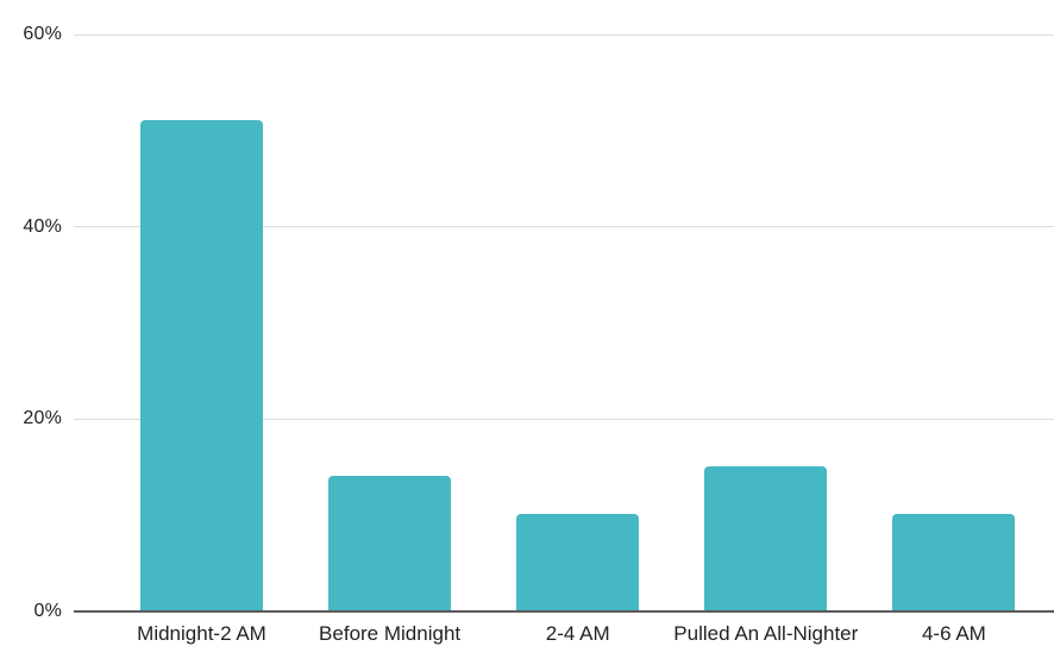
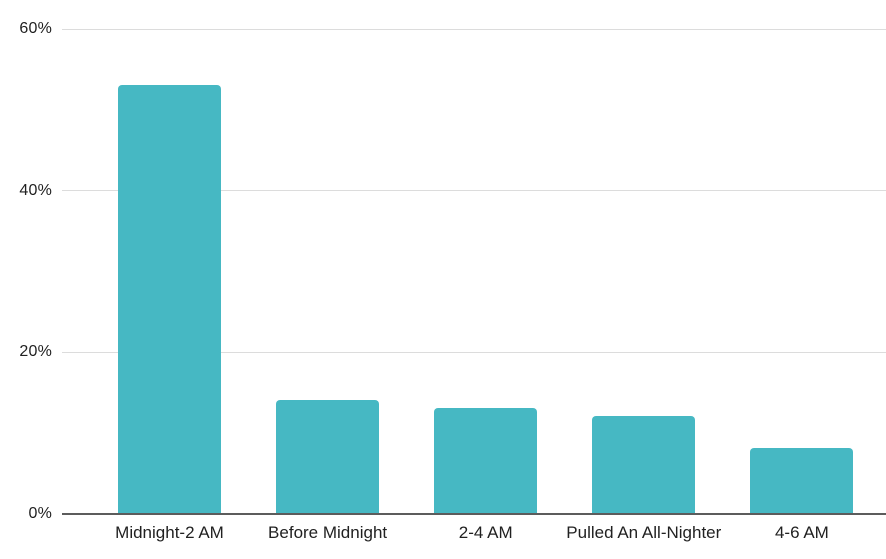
Midnight-2 AM: 51% -> 53%
2-4 AM: 10% -> 13%
Pulled An All-Nighter: 15% -> 12%
4-6 AM: 10% -> 8%
